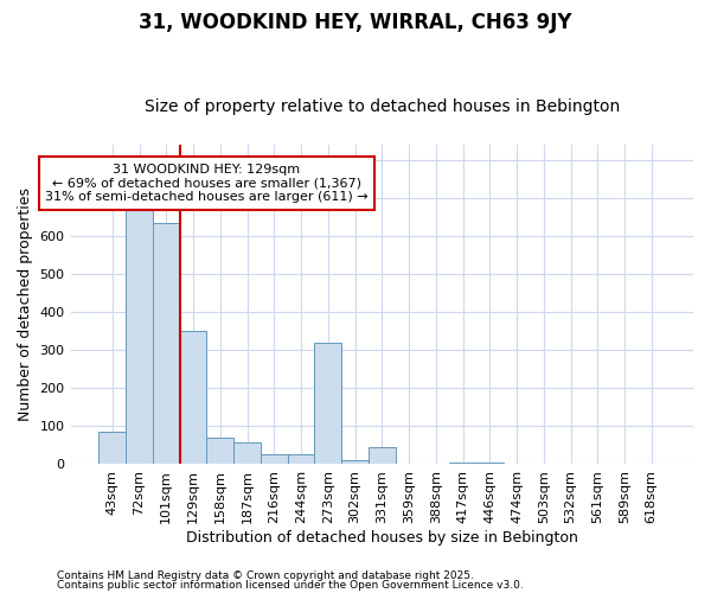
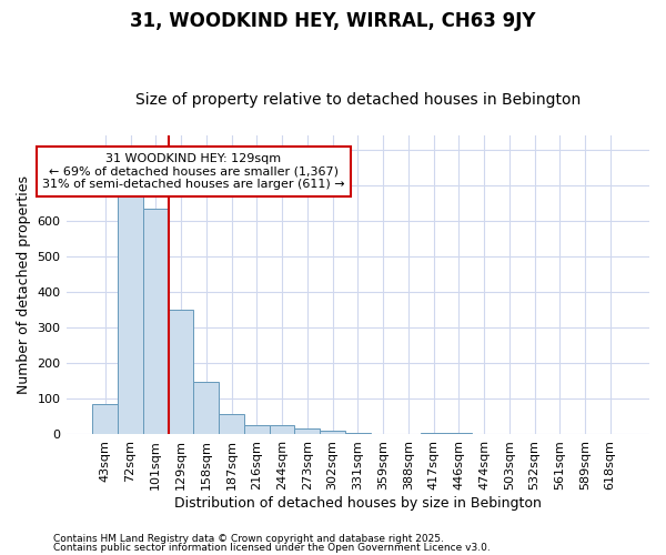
158sqm: 70 -> 148
273sqm: 320 -> 17
331sqm: 45 -> 5
